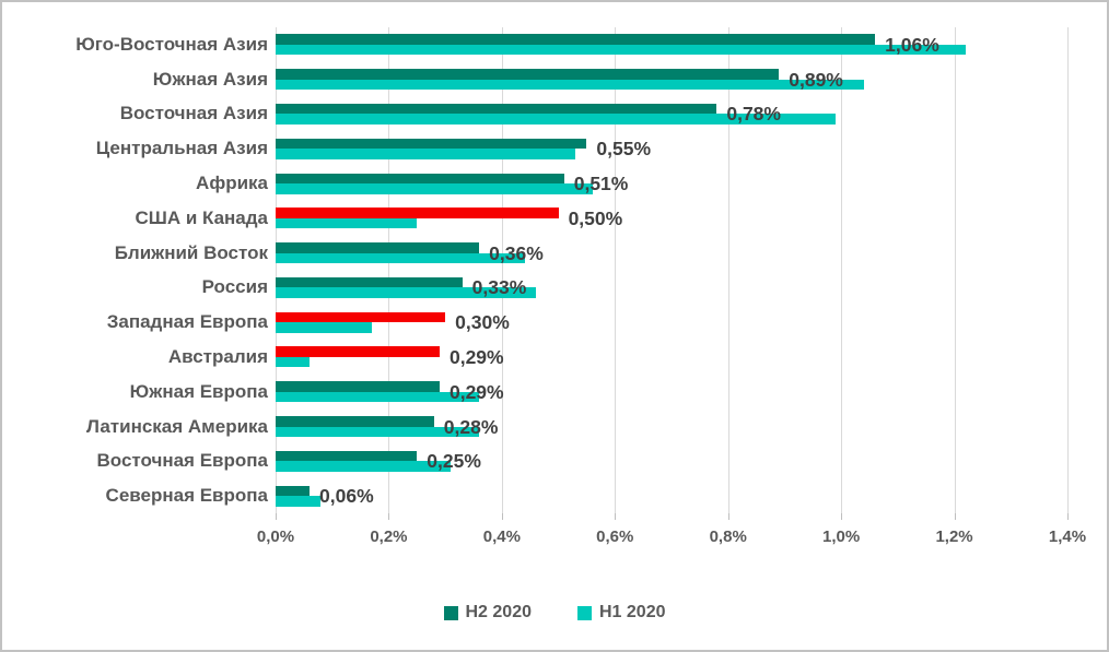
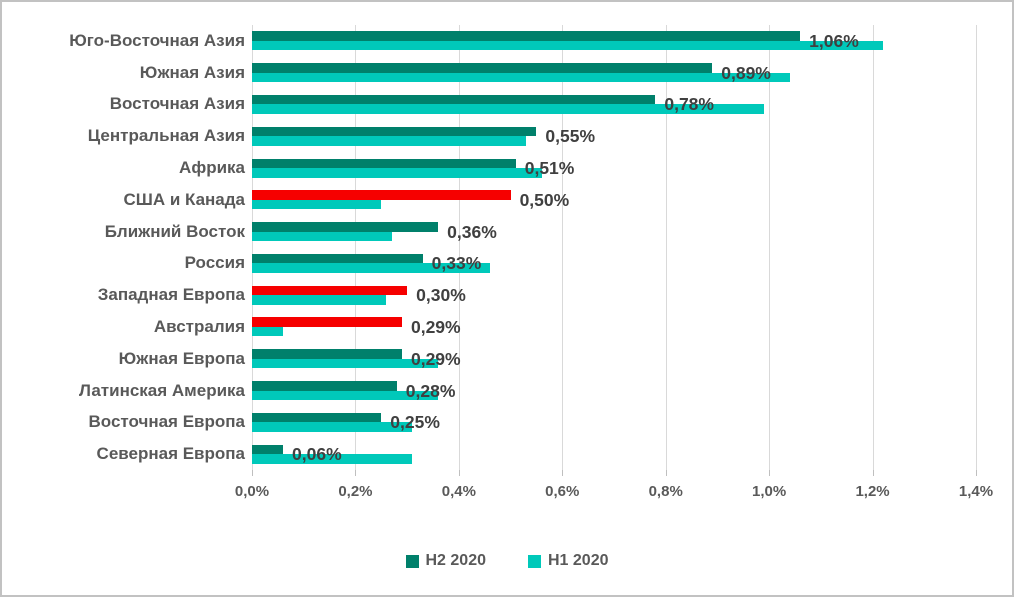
H1 2020/Ближний Восток: 0,44% -> 0,27%
H1 2020/Западная Европа: 0,17% -> 0,26%
H1 2020/Северная Европа: 0,08% -> 0,31%
